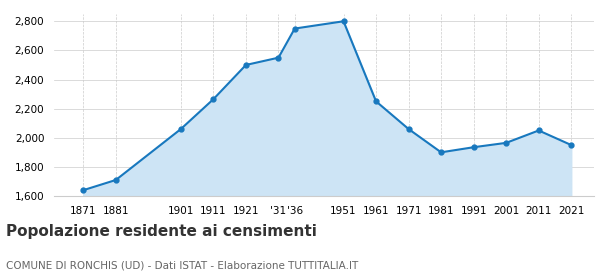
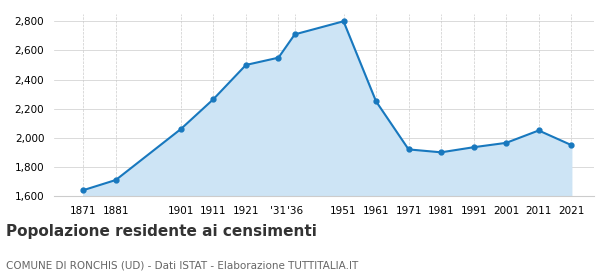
'36: 2,750 -> 2,710
1971: 2,060 -> 1,920
